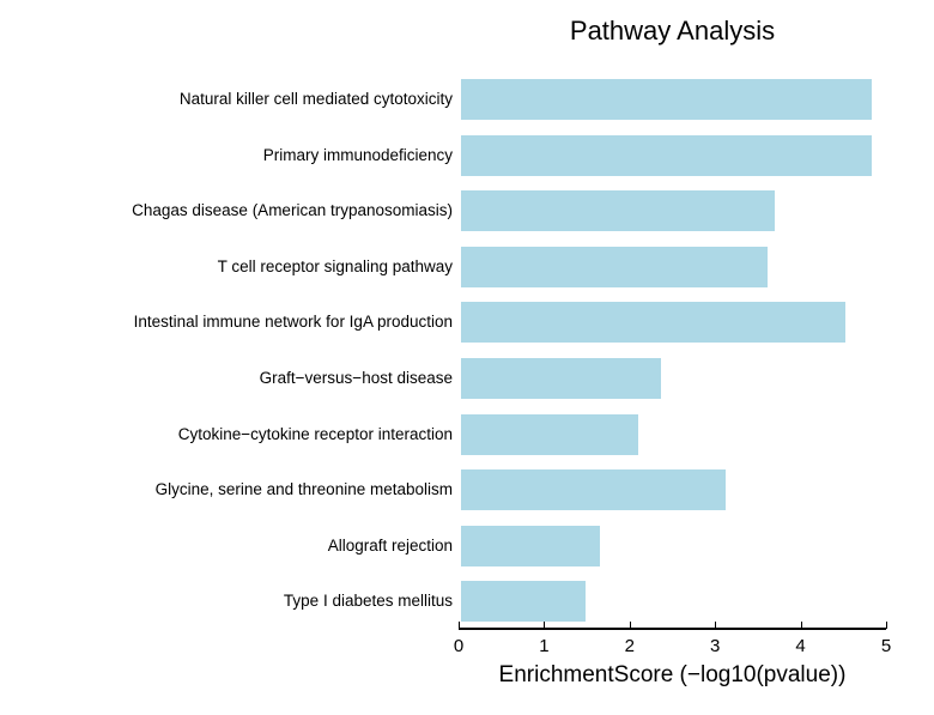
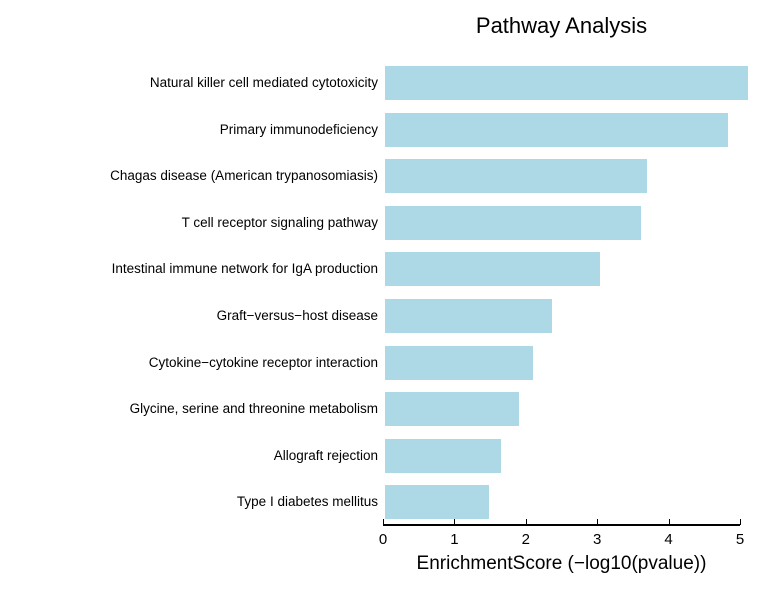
Natural killer cell mediated cytotoxicity: 4.8 -> 5.1
Intestinal immune network for IgA production: 4.5 -> 3.0
Glycine, serine and threonine metabolism: 3.1 -> 1.9
